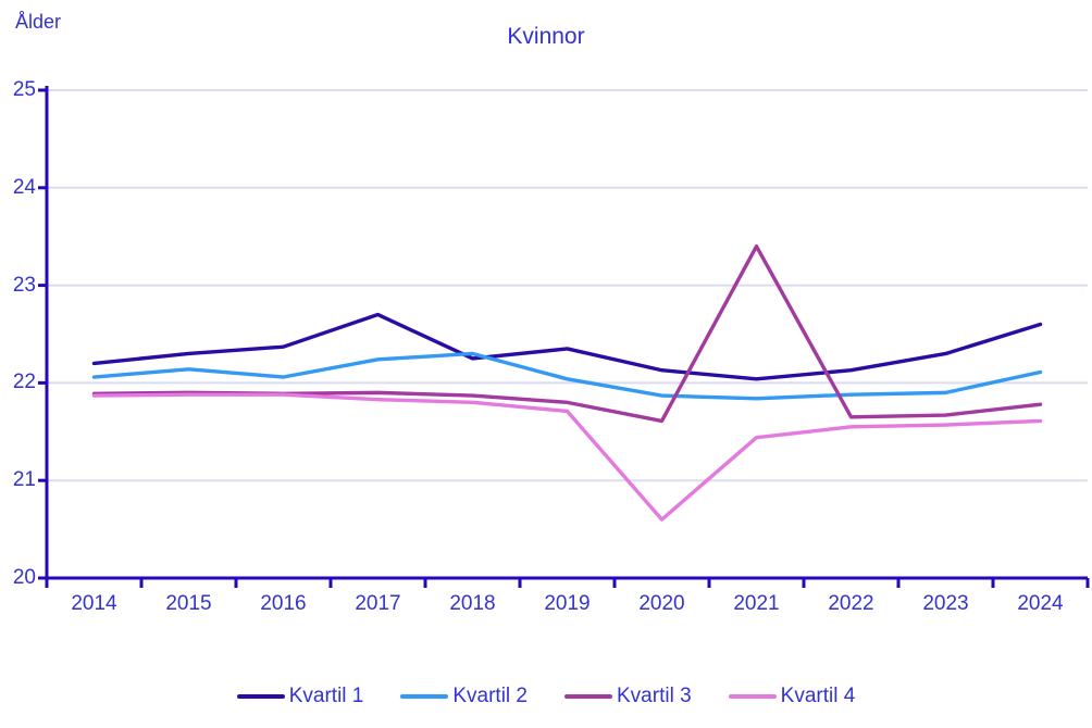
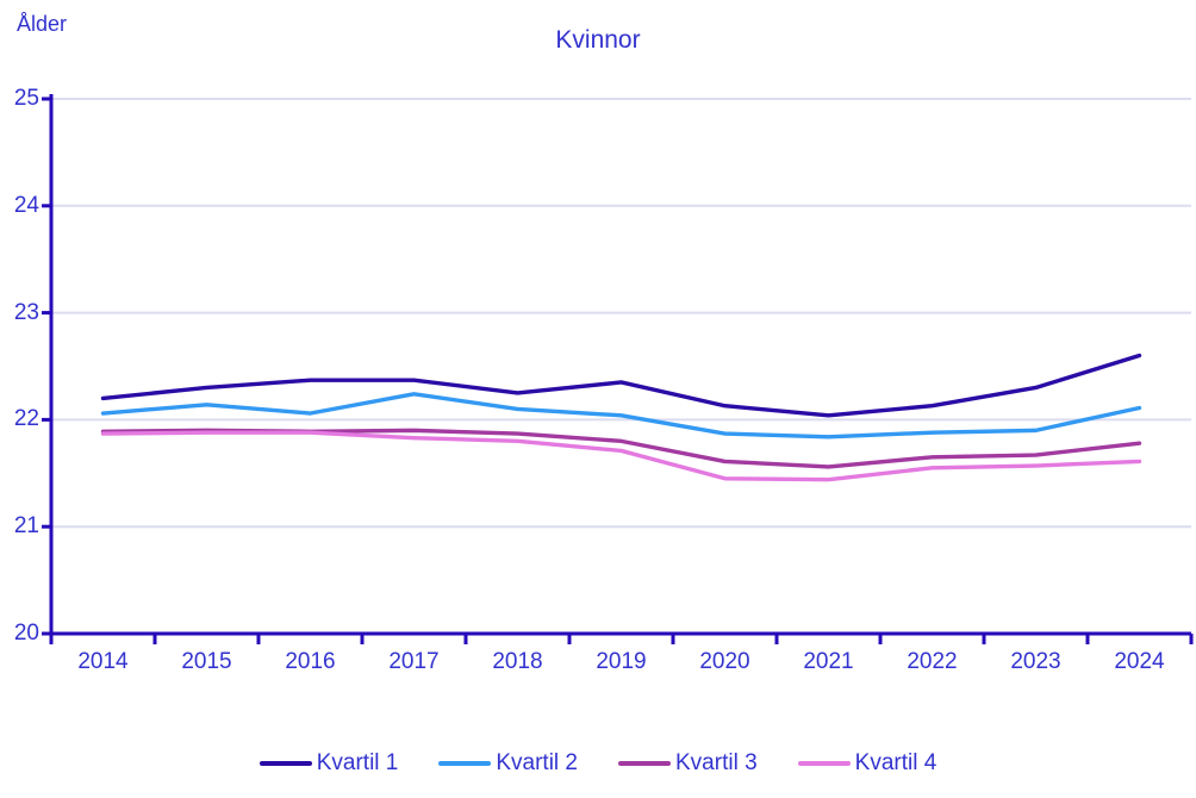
Kvartil 1/2017: 22.7 -> 22.4
Kvartil 2/2018: 22.3 -> 22.1
Kvartil 4/2020: 20.6 -> 21.4
Kvartil 3/2021: 23.4 -> 21.6
